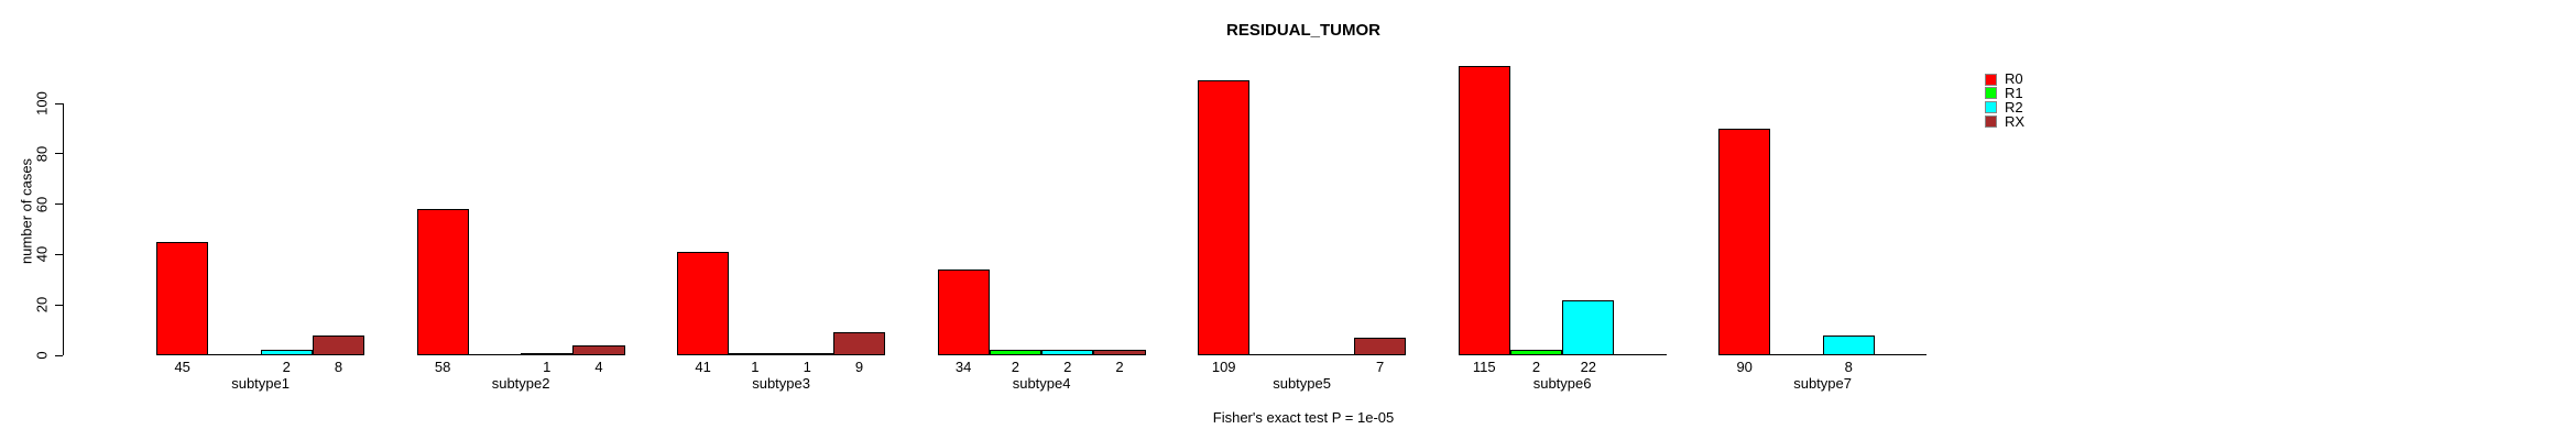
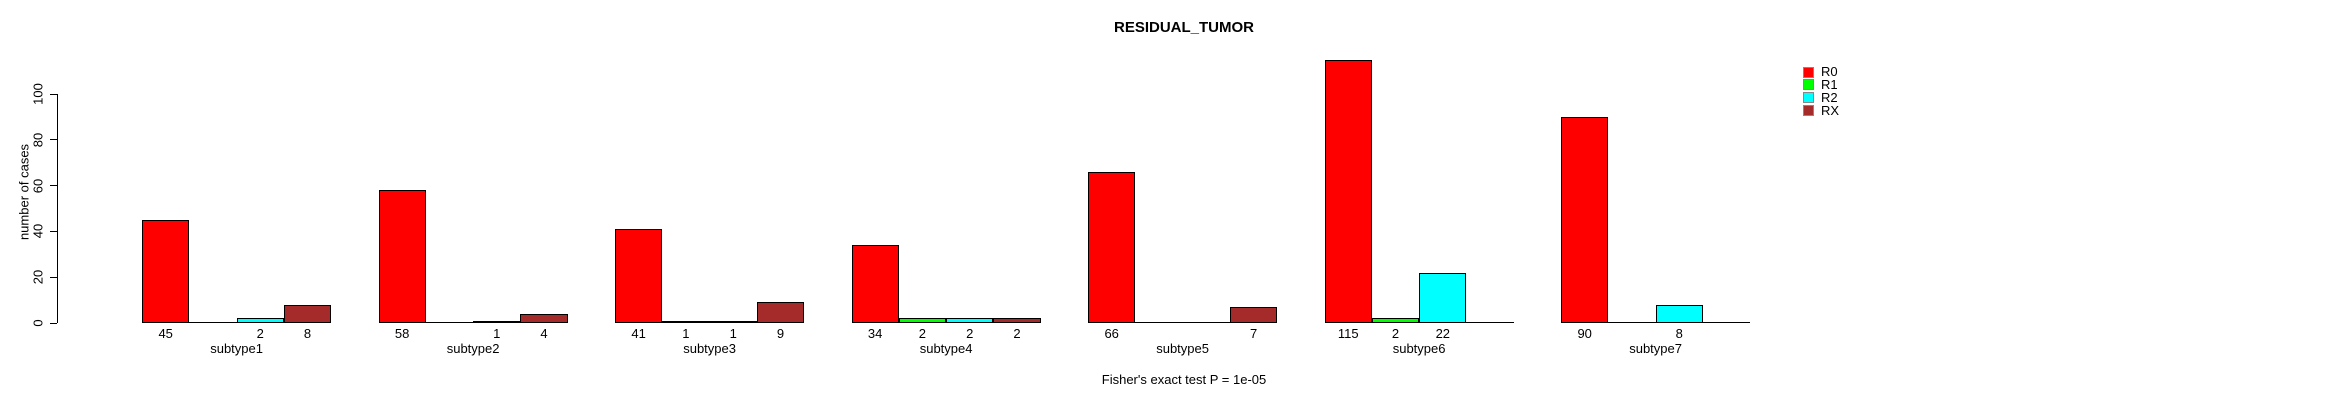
R0/subtype5: 109 -> 66
